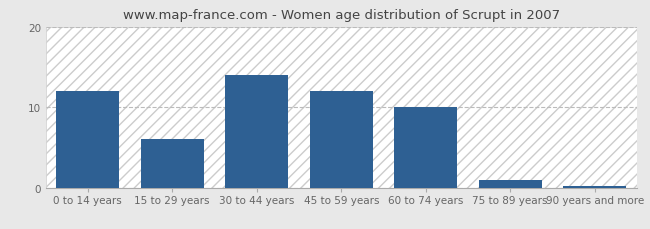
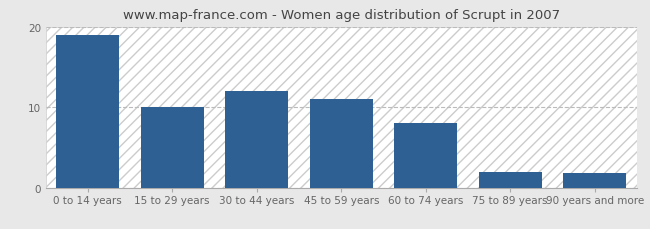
0 to 14 years: 12.0 -> 19.0
15 to 29 years: 6.0 -> 10.0
30 to 44 years: 14.0 -> 12.0
45 to 59 years: 12.0 -> 11.0
60 to 74 years: 10.0 -> 8.0
75 to 89 years: 1.0 -> 2.0
90 years and more: 0.2 -> 1.8
